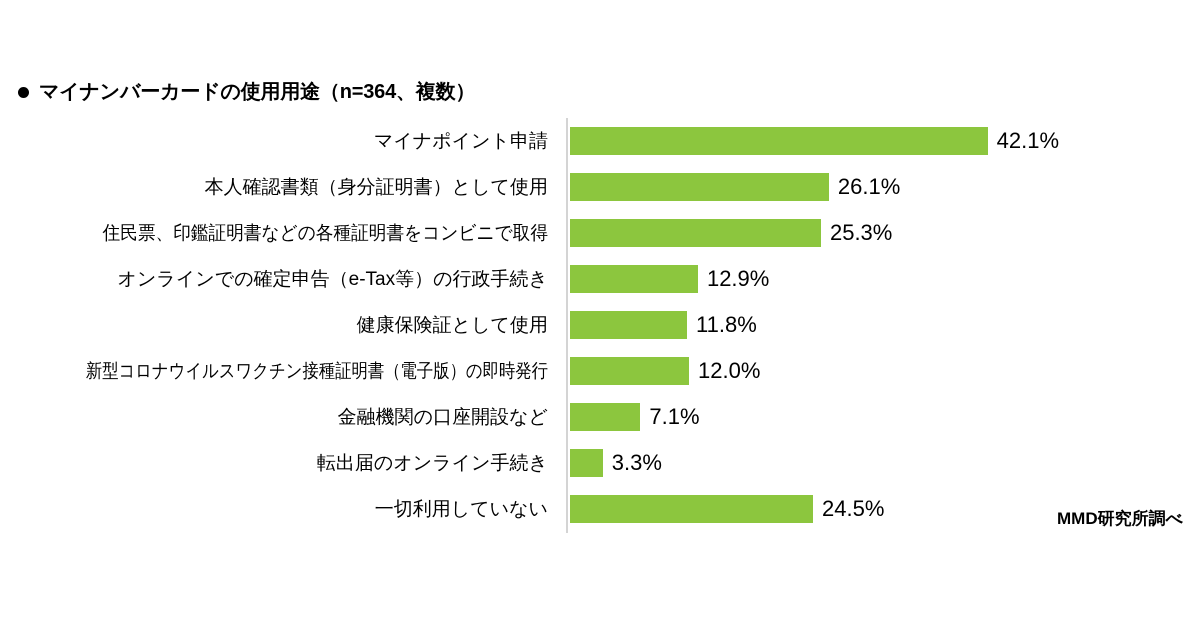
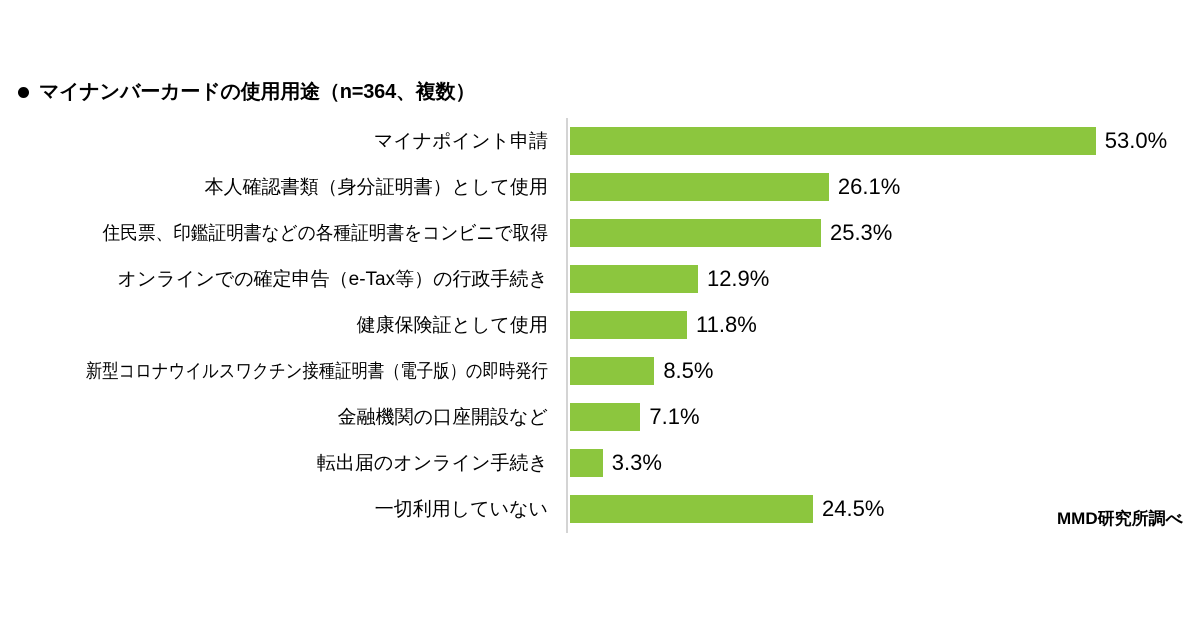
マイナポイント申請: 42.1% -> 53.0%
新型コロナウイルスワクチン接種証明書（電子版）の即時発行: 12.0% -> 8.5%
